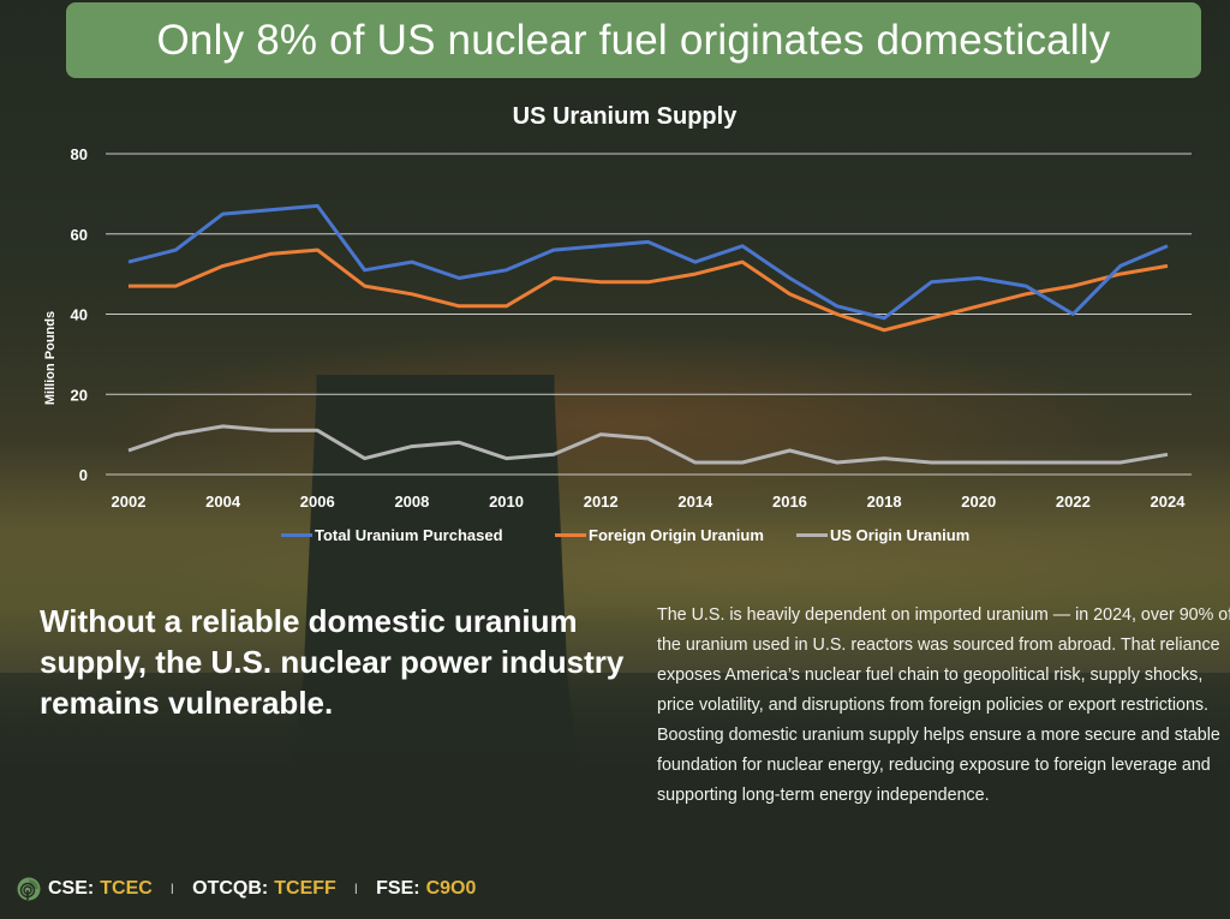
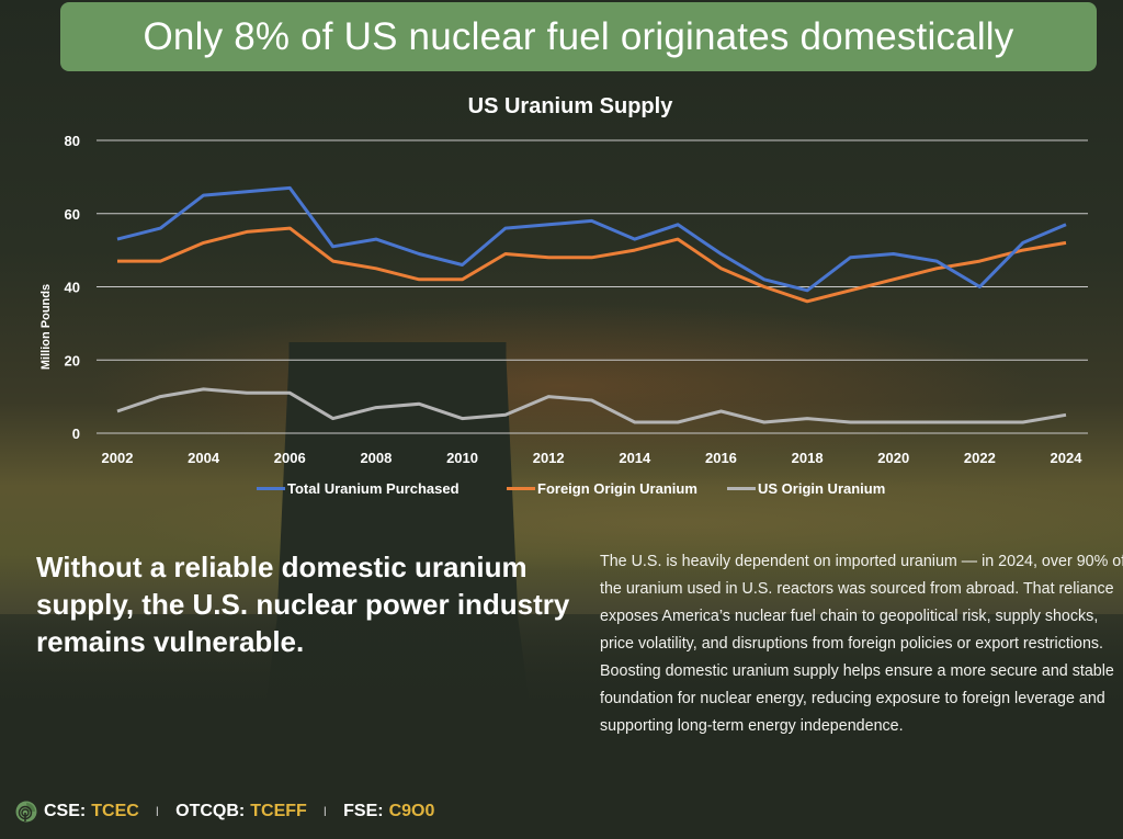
Total Uranium Purchased/2010: 51 -> 46
